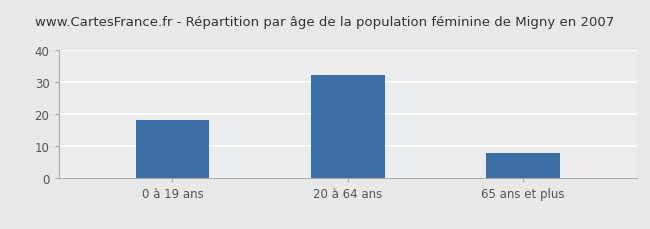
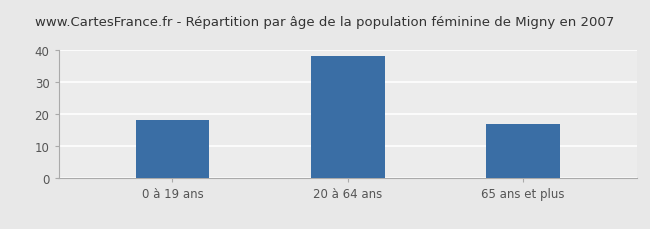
20 à 64 ans: 32 -> 38
65 ans et plus: 8 -> 17
